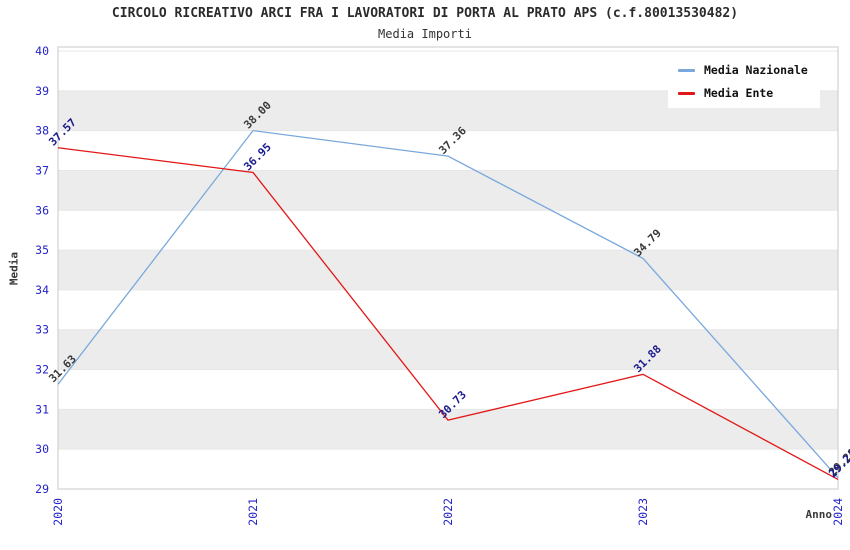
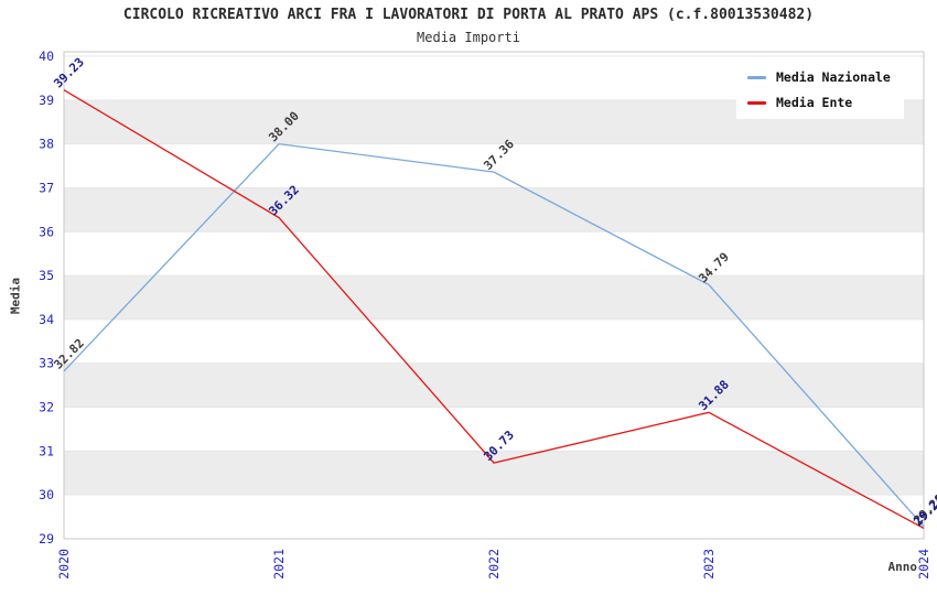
Media Nazionale/2020: 31.63 -> 32.82
Media Ente/2020: 37.57 -> 39.23
Media Ente/2021: 36.95 -> 36.32
